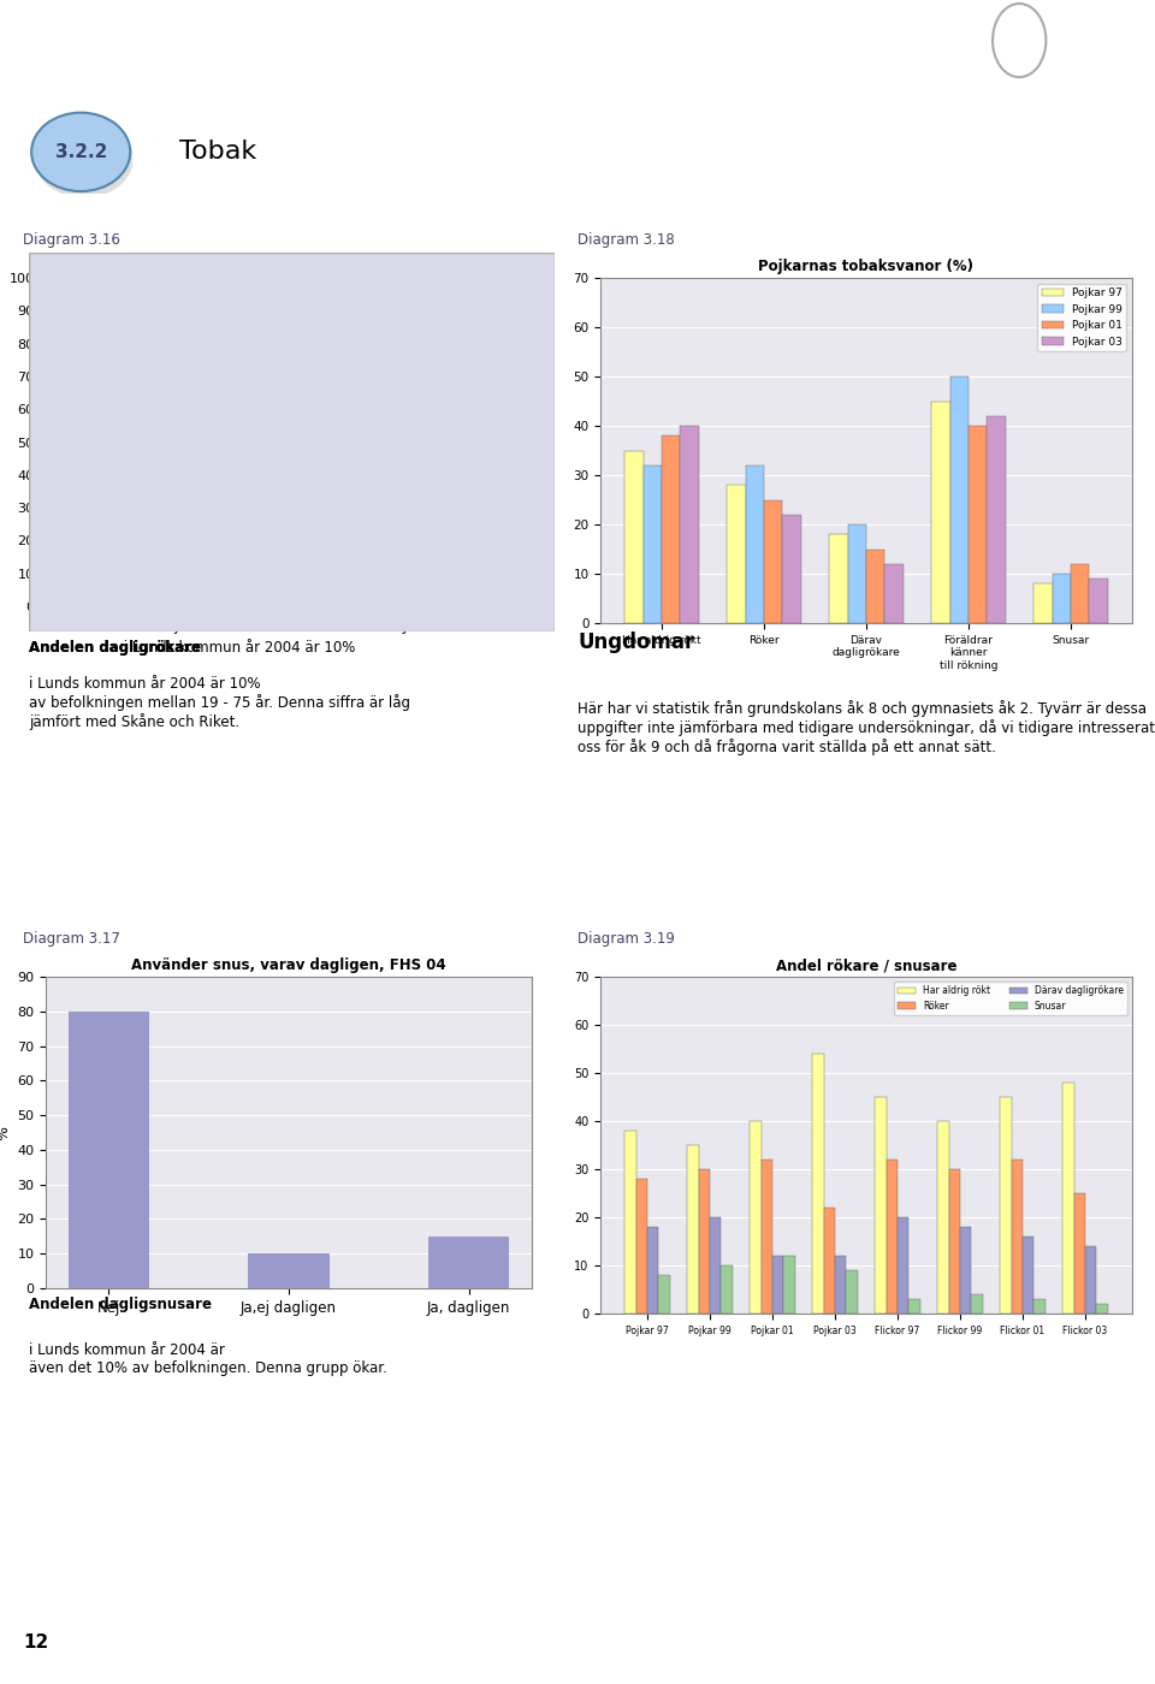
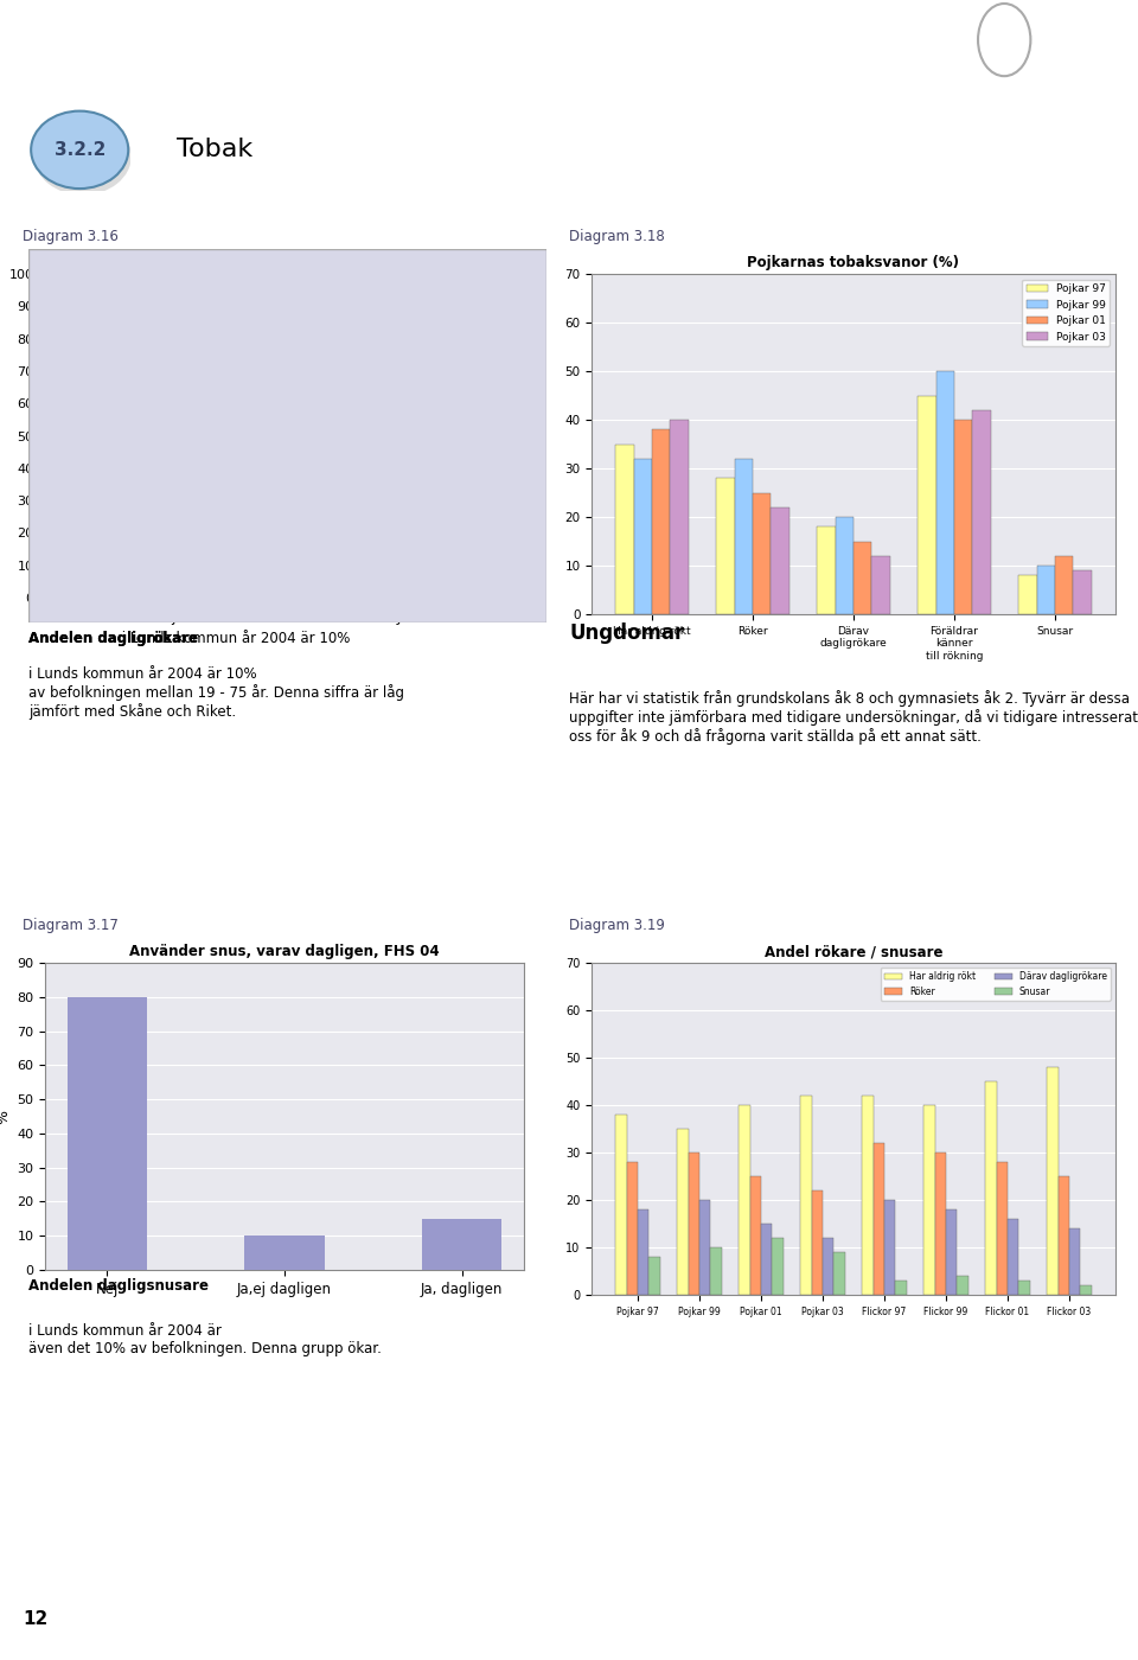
Andel rökare / snusare/Röker/Pojkar 01: 32 -> 25
Andel rökare / snusare/Därav dagligrökare/Pojkar 01: 12 -> 15
Andel rökare / snusare/Har aldrig rökt/Pojkar 03: 54 -> 42
Andel rökare / snusare/Har aldrig rökt/Flickor 97: 45 -> 42
Andel rökare / snusare/Röker/Flickor 01: 32 -> 28
